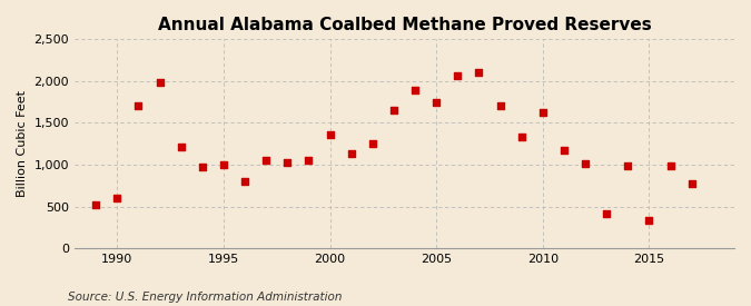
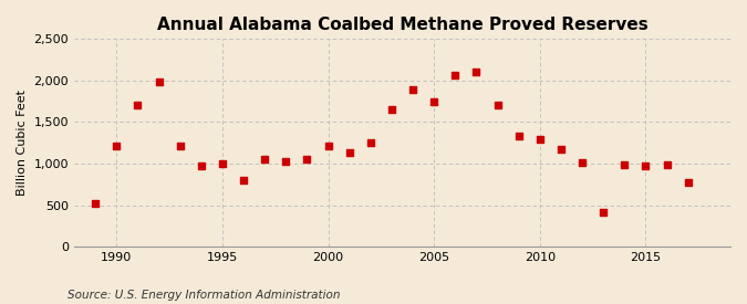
1990: 600 -> 1,210
2000: 1,360 -> 1,210
2010: 1,620 -> 1,290
2015: 340 -> 970
